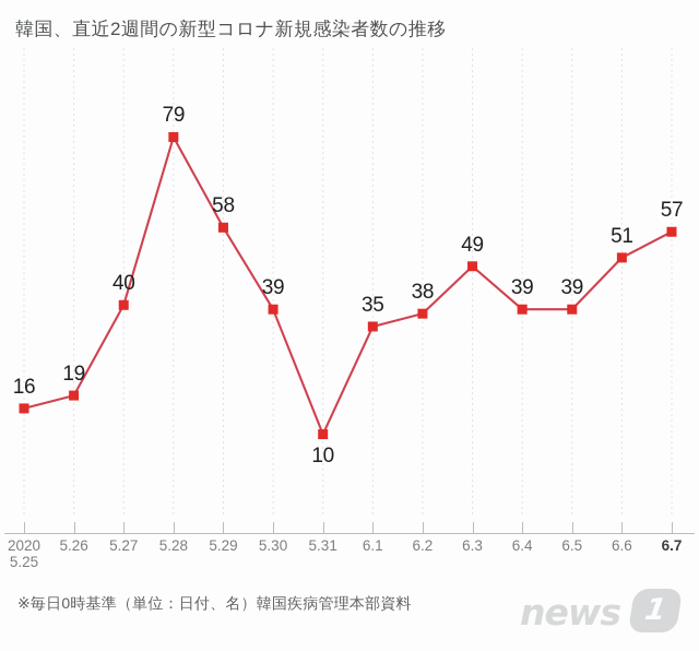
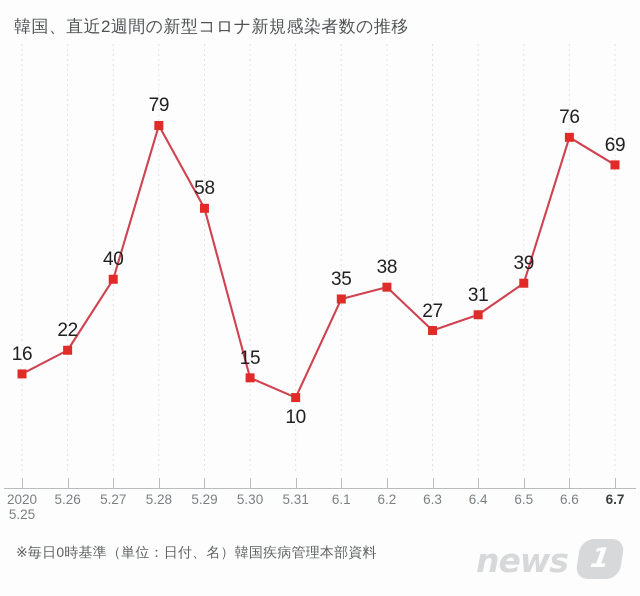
5.26: 19 -> 22
5.30: 39 -> 15
6.3: 49 -> 27
6.4: 39 -> 31
6.6: 51 -> 76
6.7: 57 -> 69
